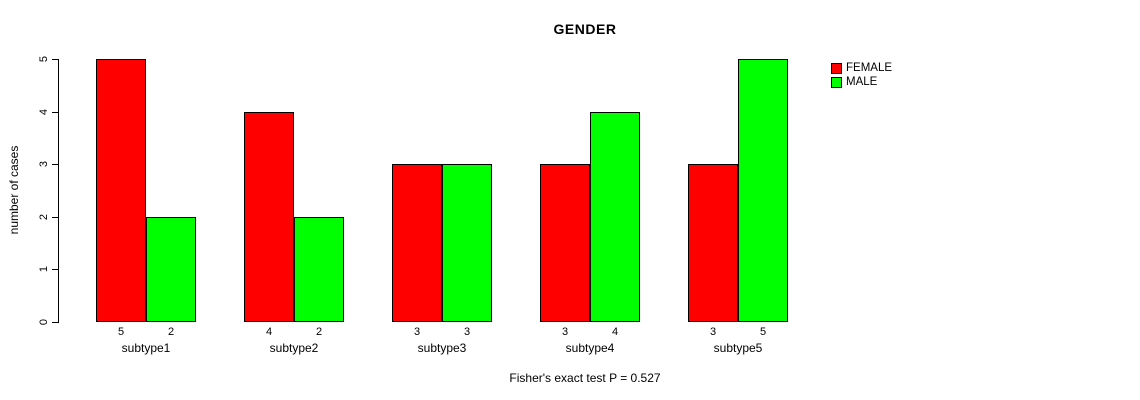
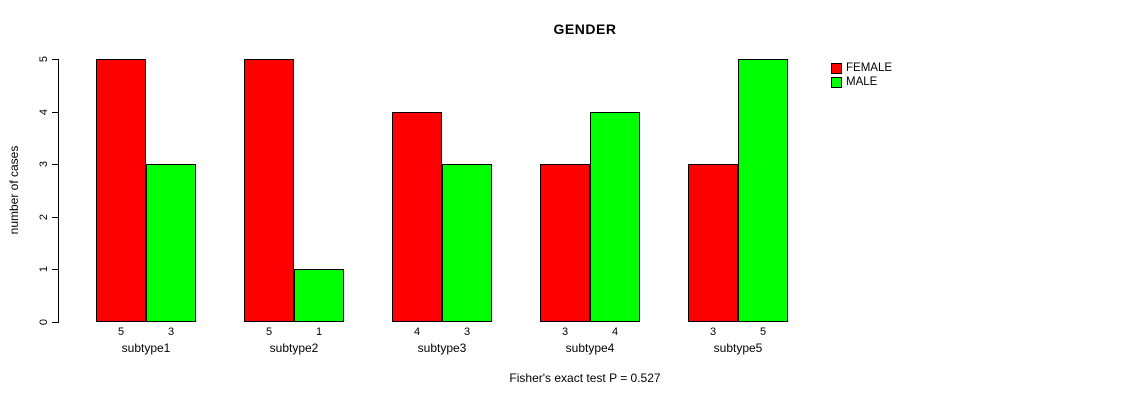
MALE/subtype1: 2 -> 3
FEMALE/subtype2: 4 -> 5
MALE/subtype2: 2 -> 1
FEMALE/subtype3: 3 -> 4
